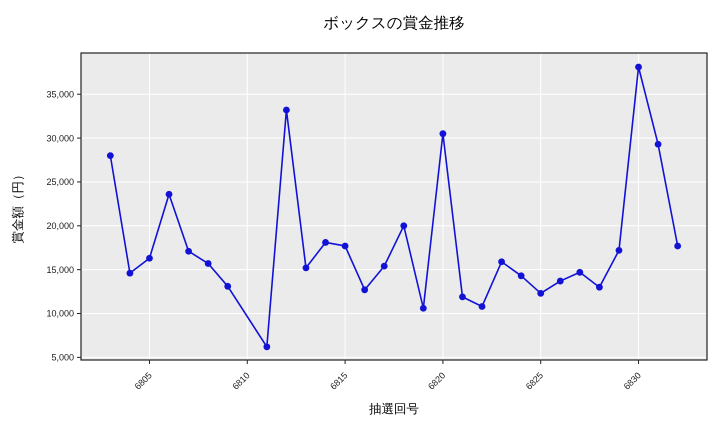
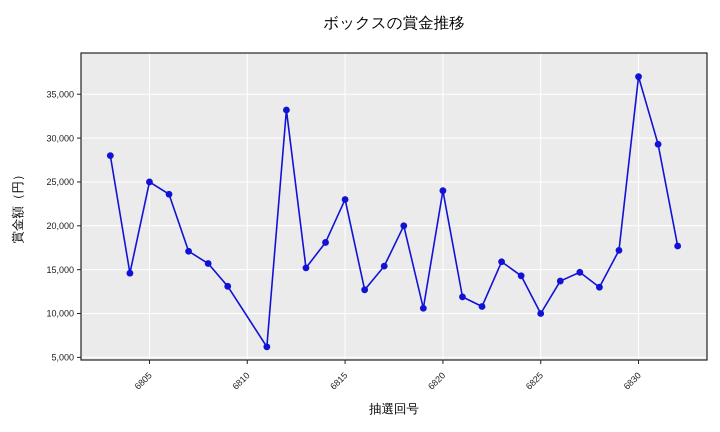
6805: 16000 -> 25000
6815: 18000 -> 23000
6820: 30000 -> 24000
6825: 12000 -> 10000
6830: 38000 -> 37000
